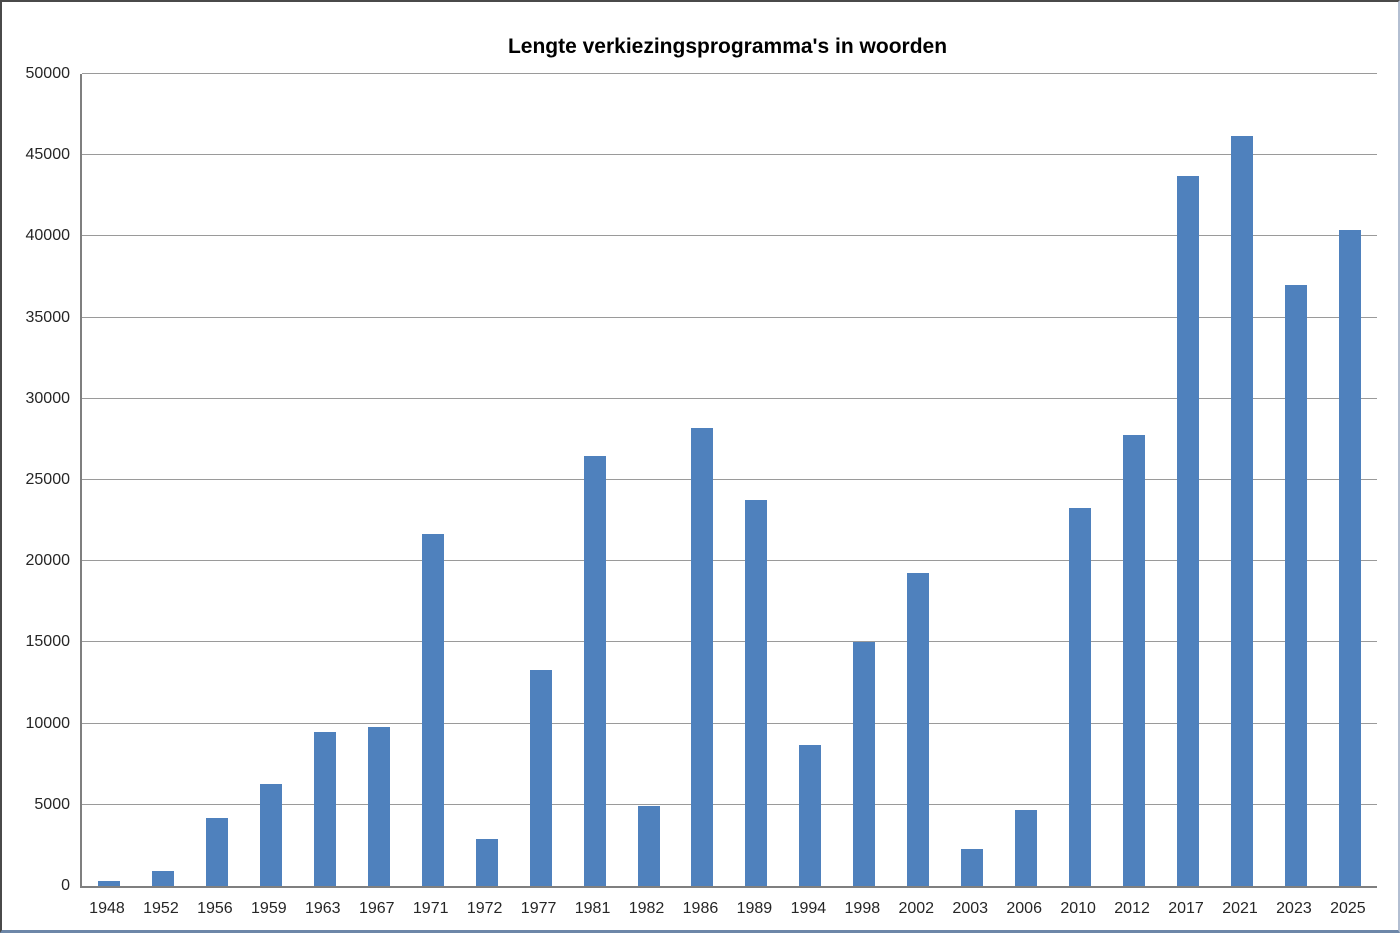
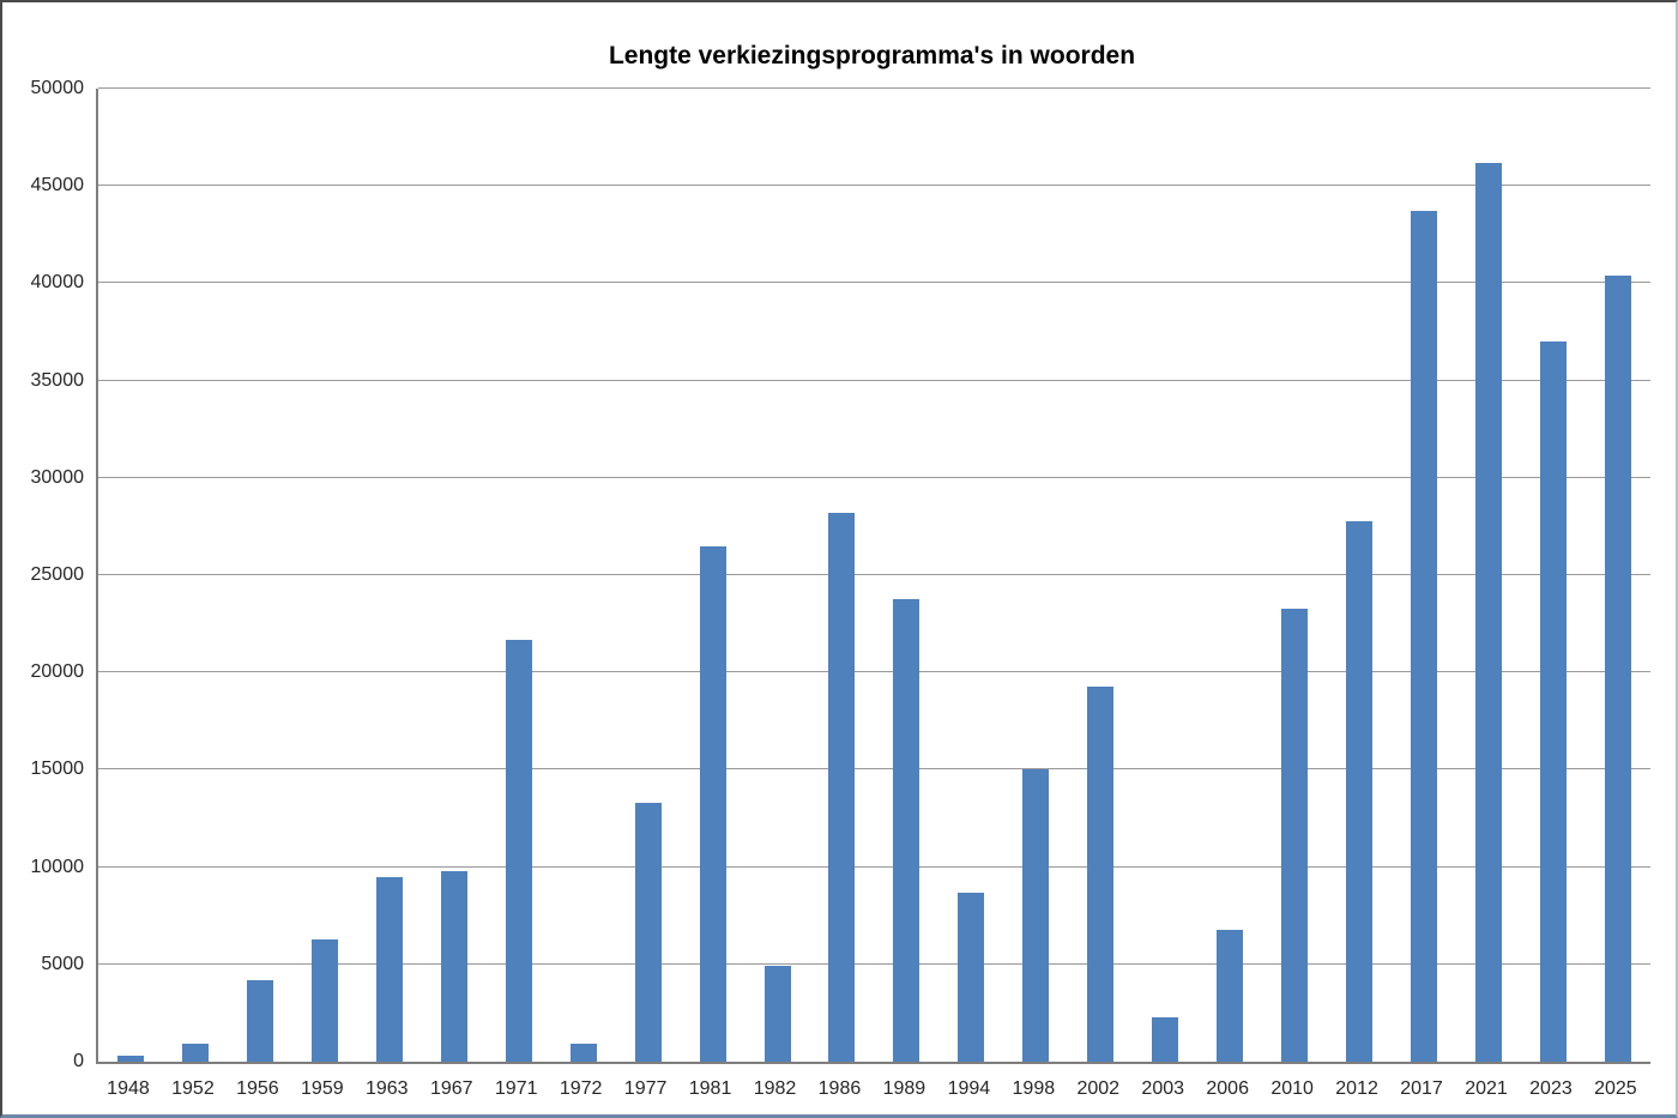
1972: 2900 -> 900
2006: 4700 -> 6800
